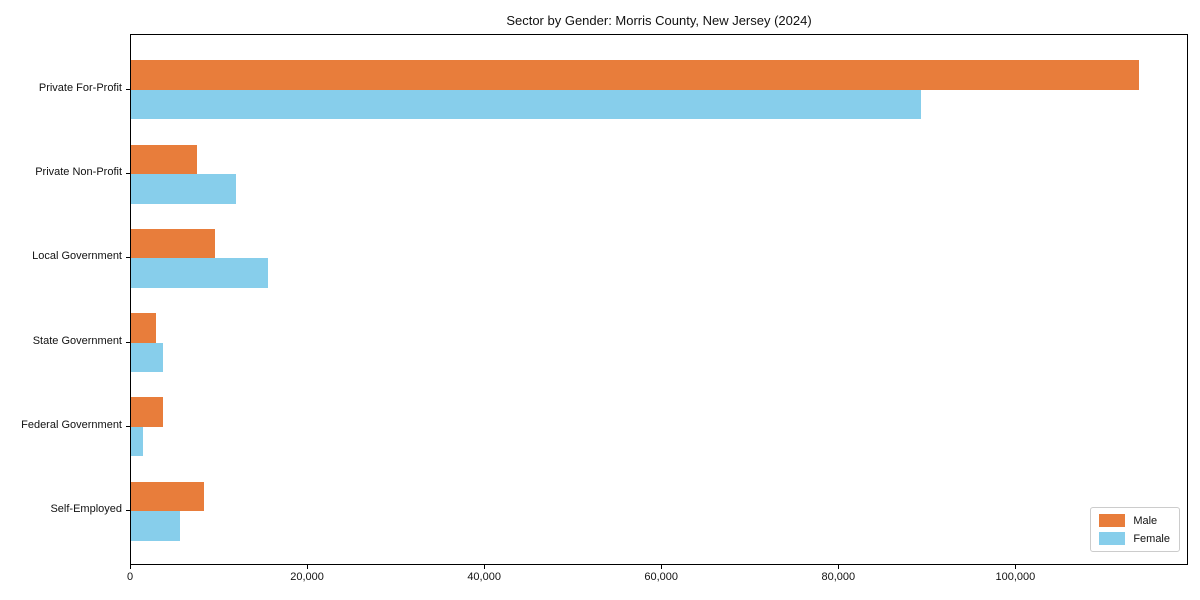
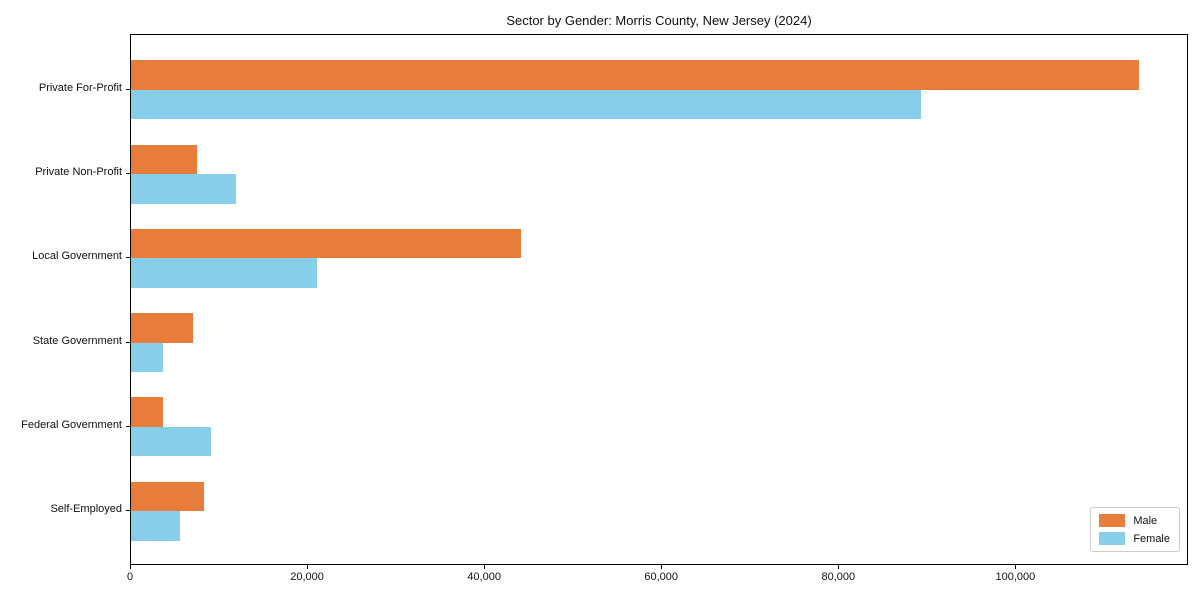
Male/Local Government: 10000 -> 44000
Female/Local Government: 16000 -> 21000
Male/State Government: 3000 -> 7000
Female/Federal Government: 1000 -> 9000
